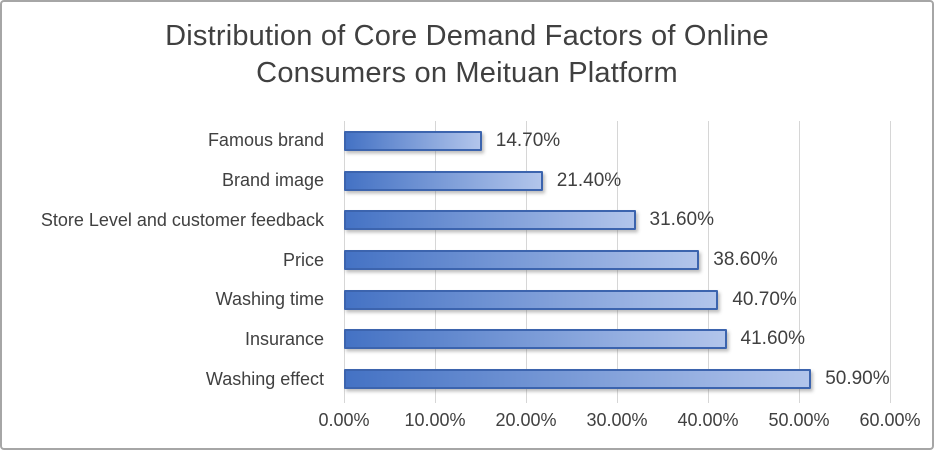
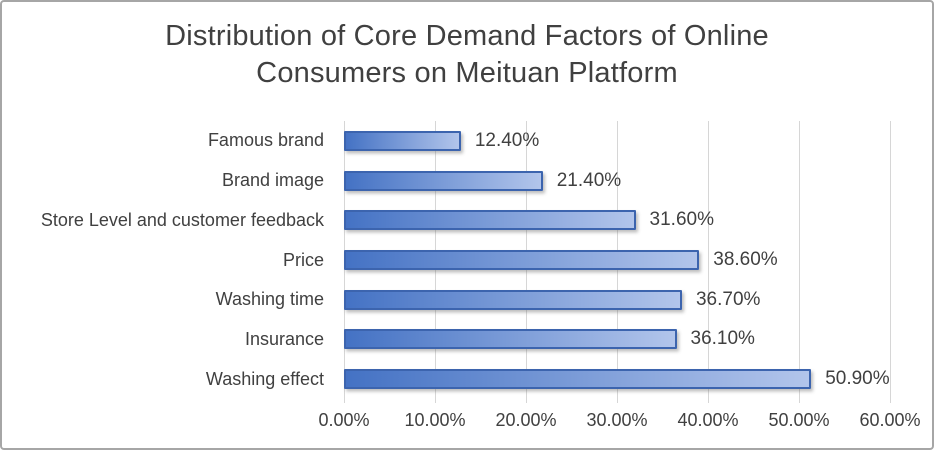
Famous brand: 14.70% -> 12.40%
Washing time: 40.70% -> 36.70%
Insurance: 41.60% -> 36.10%
